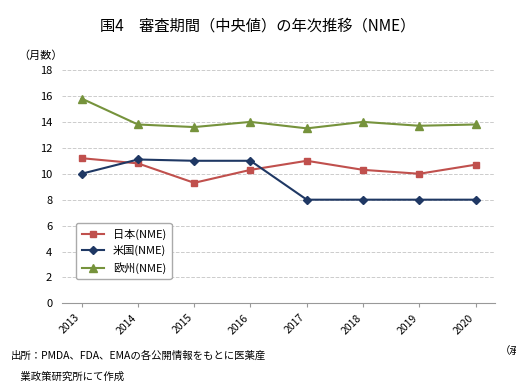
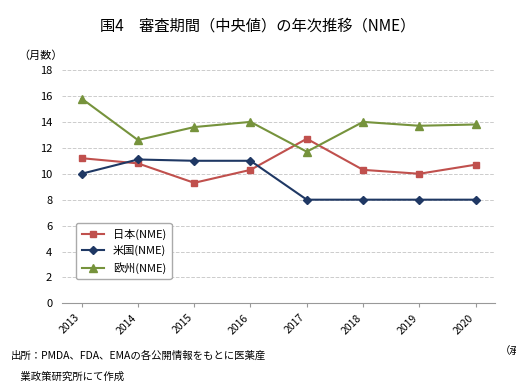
欧州(NME)/2014: 13.8 -> 12.6
日本(NME)/2017: 11.0 -> 12.7
欧州(NME)/2017: 13.5 -> 11.7
